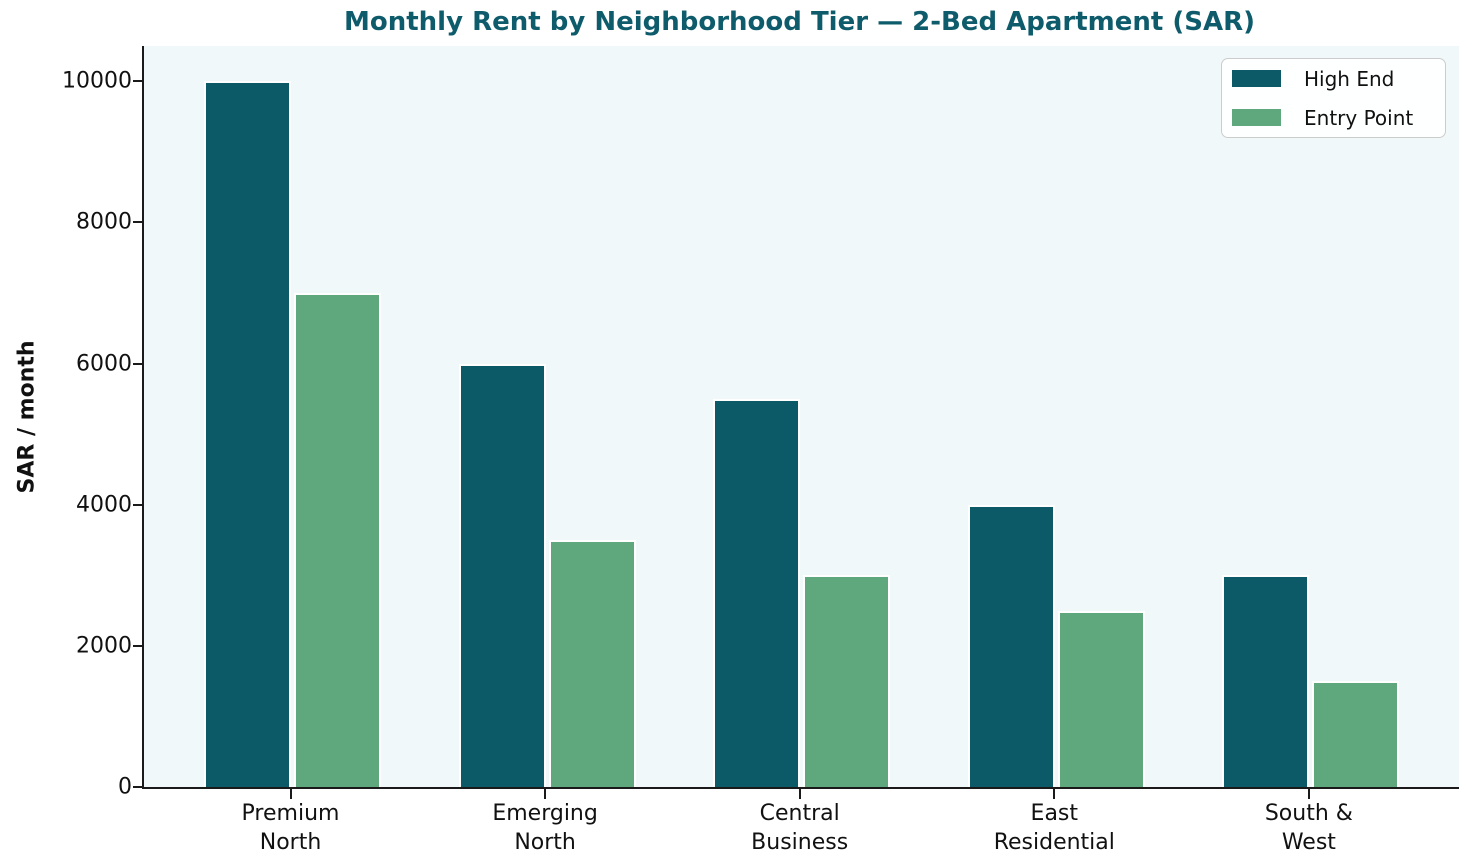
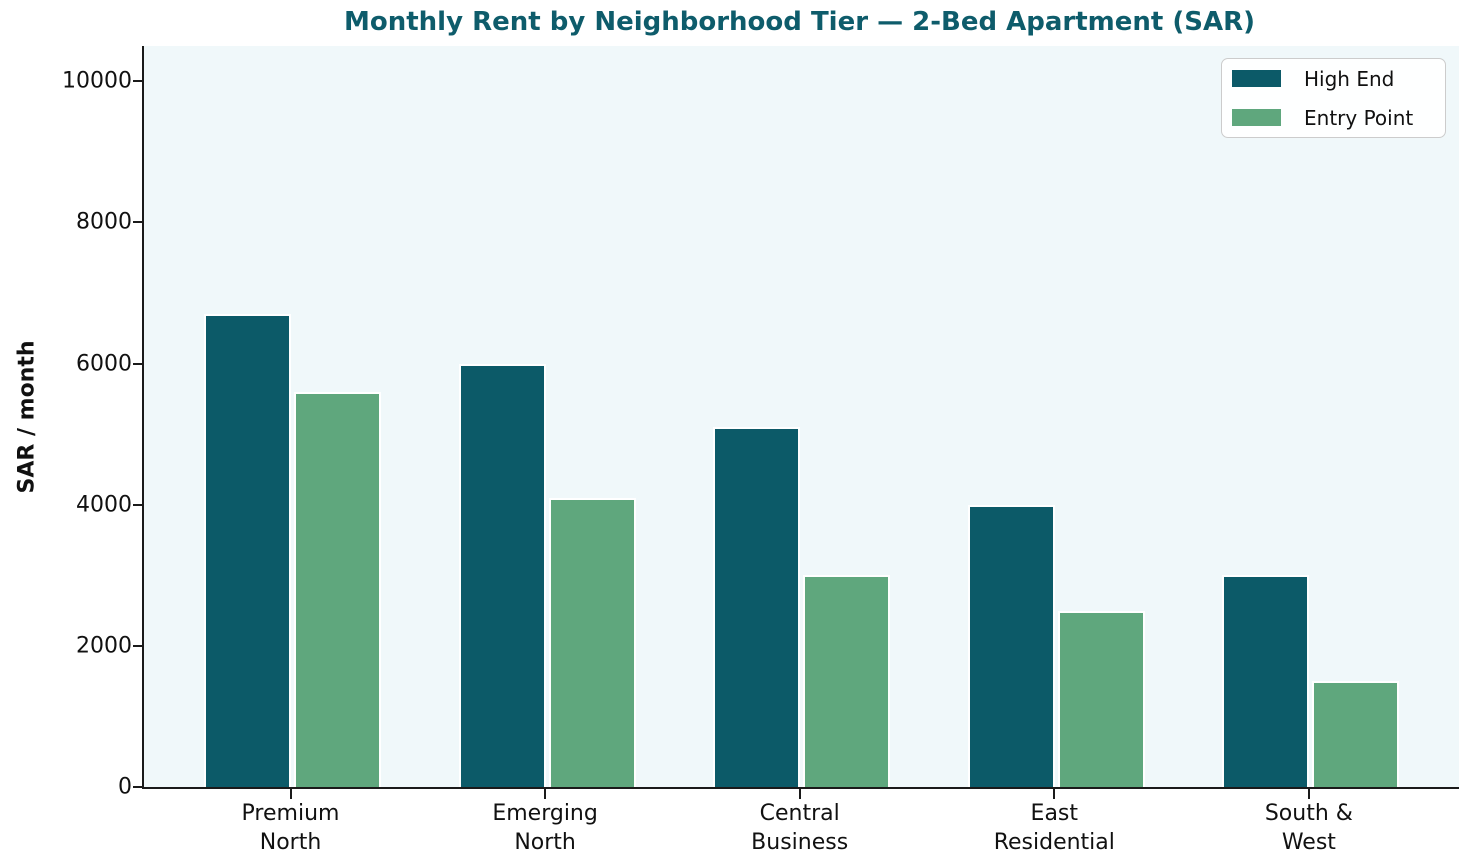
High End/Premium North: 10000 -> 6700
Entry Point/Premium North: 7000 -> 5600
Entry Point/Emerging North: 3500 -> 4100
High End/Central Business: 5500 -> 5100
